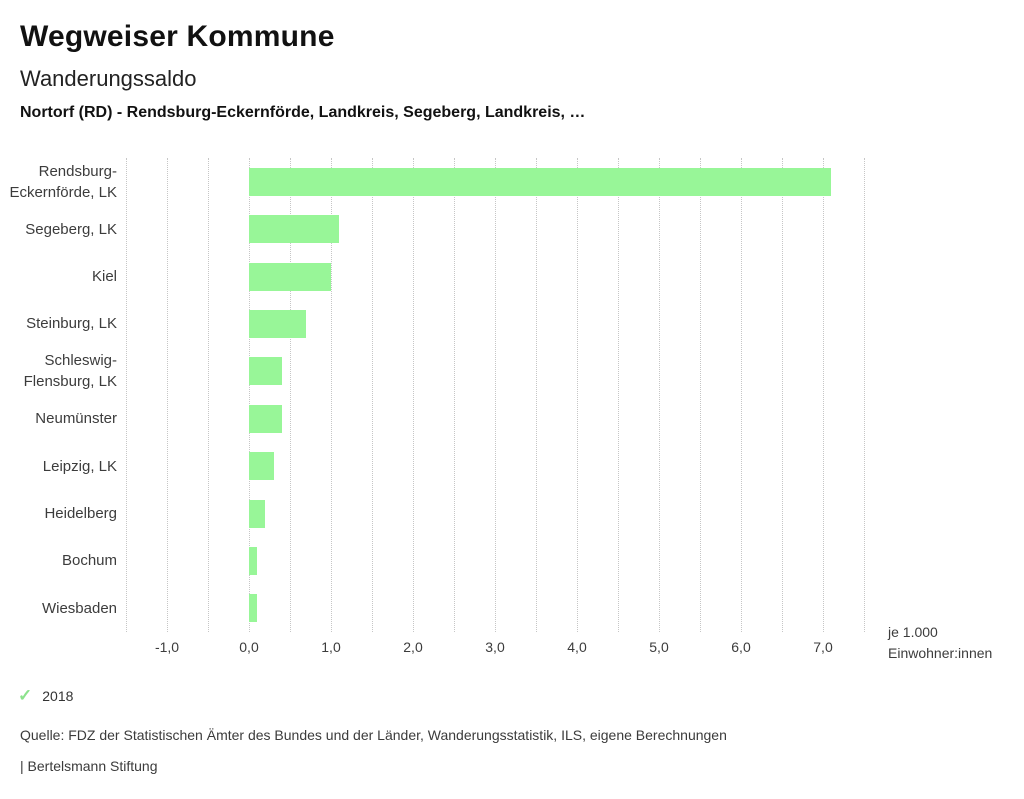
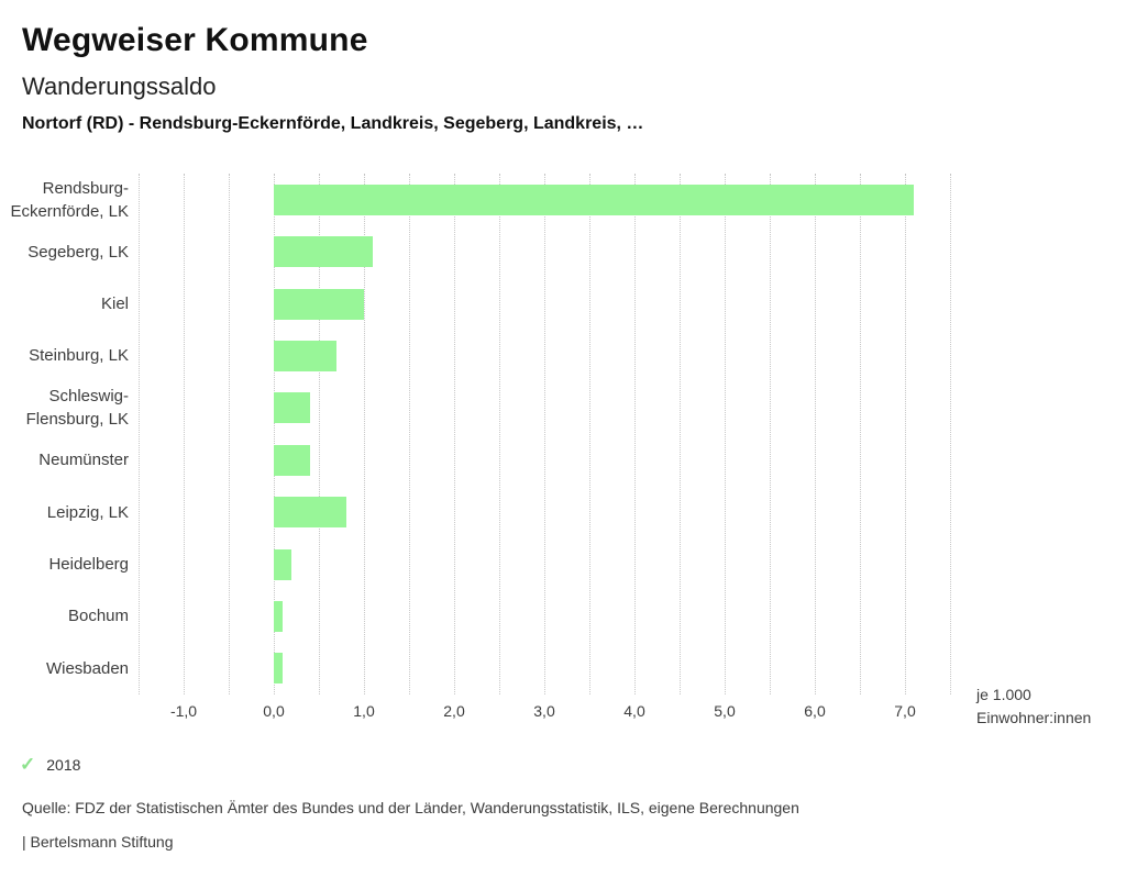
Leipzig, LK: 0,3 -> 0,8
